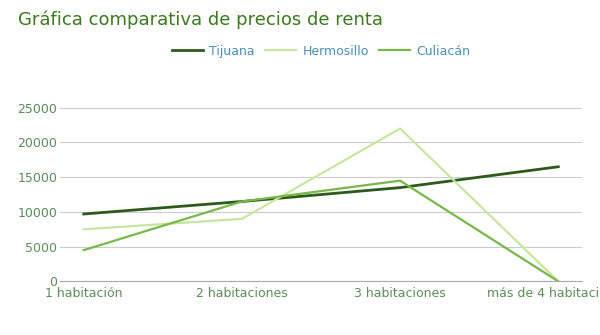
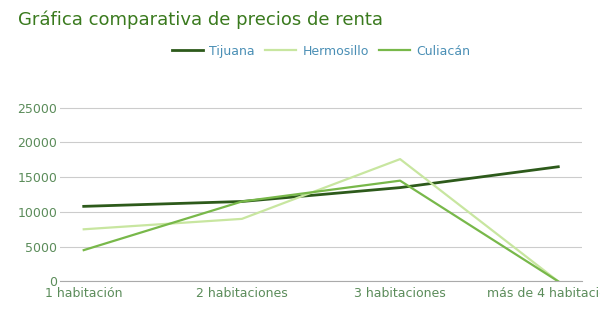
Tijuana/1 habitación: 9700 -> 10800
Hermosillo/3 habitaciones: 22000 -> 17600
